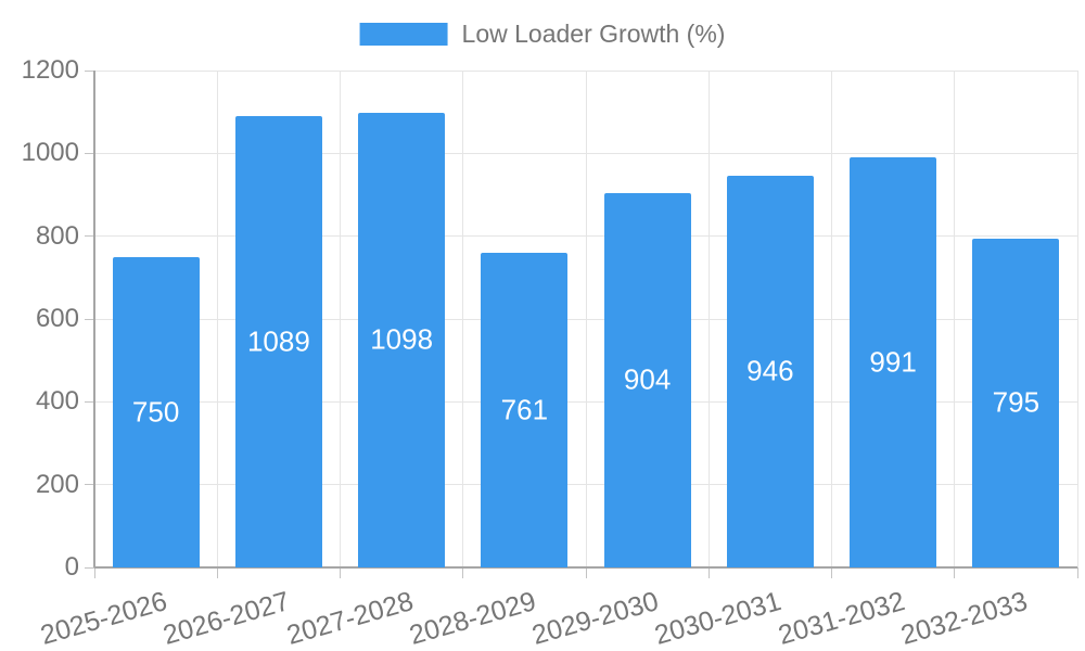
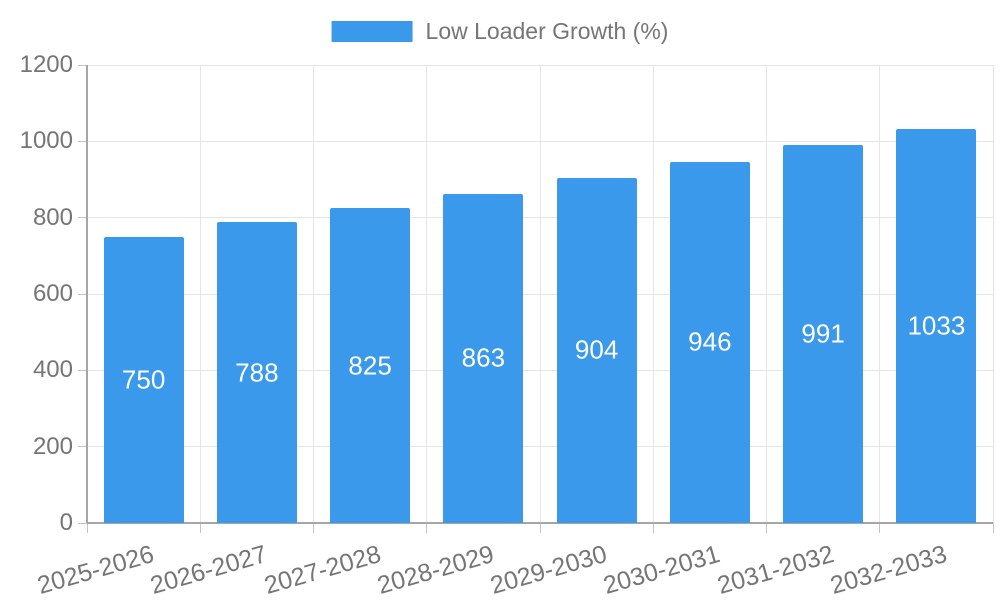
2026-2027: 1089 -> 788
2027-2028: 1098 -> 825
2028-2029: 761 -> 863
2032-2033: 795 -> 1033
